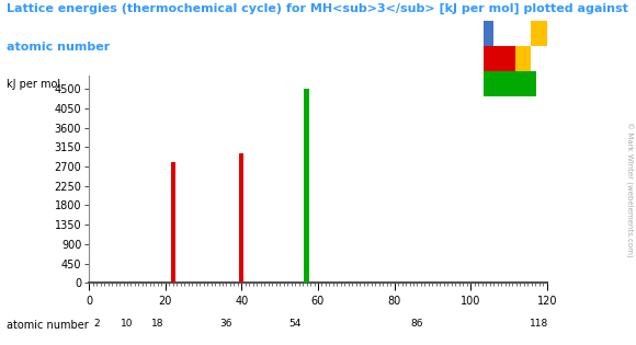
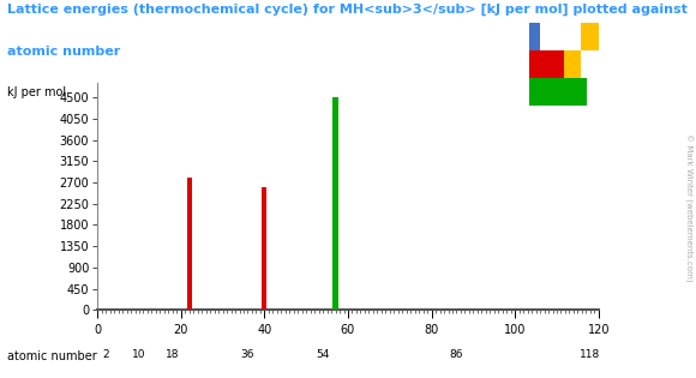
40: 3000 -> 2600
